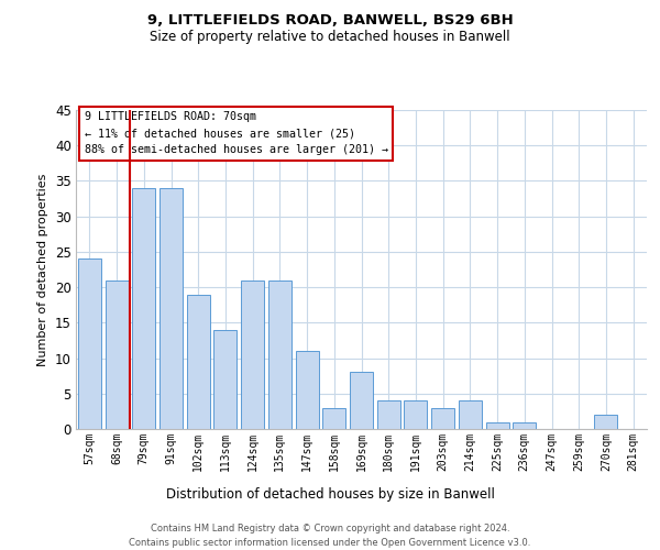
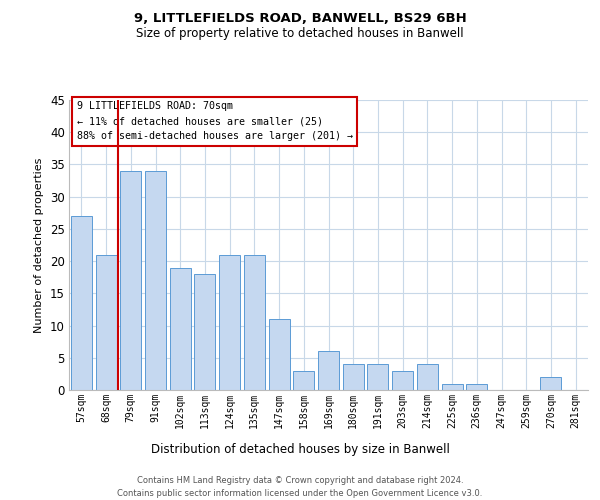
57sqm: 24 -> 27
113sqm: 14 -> 18
169sqm: 8 -> 6
